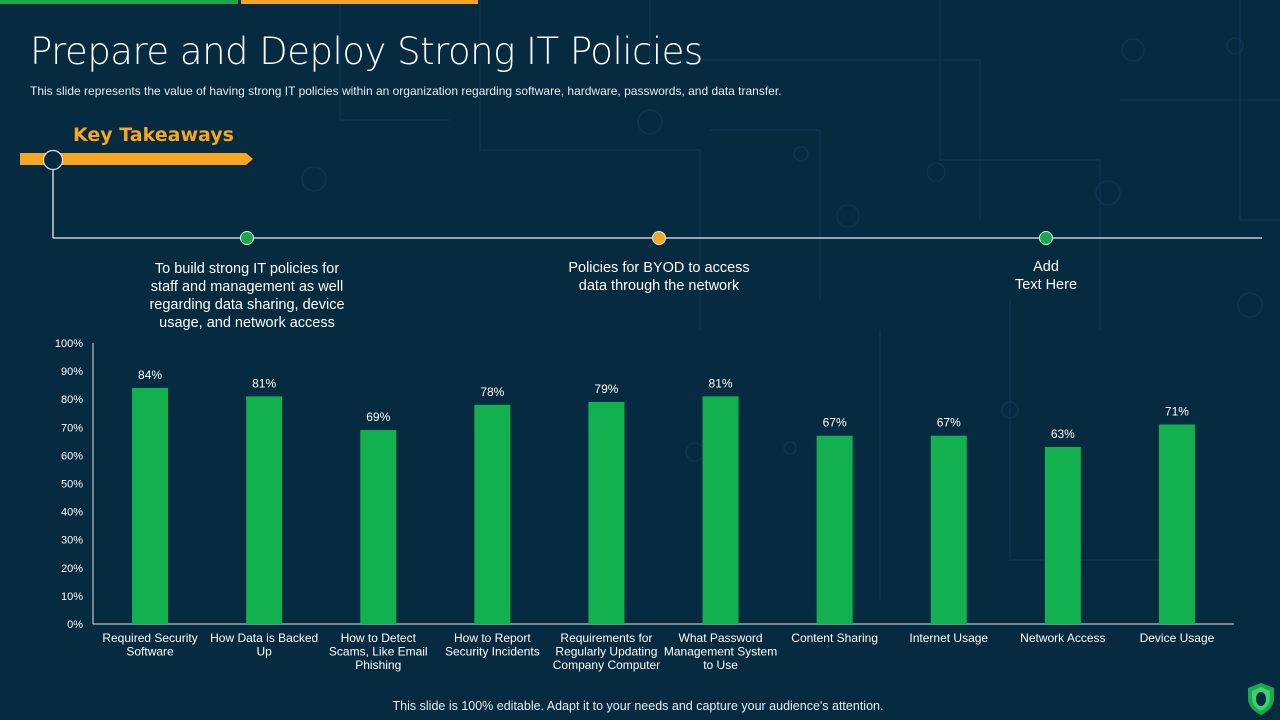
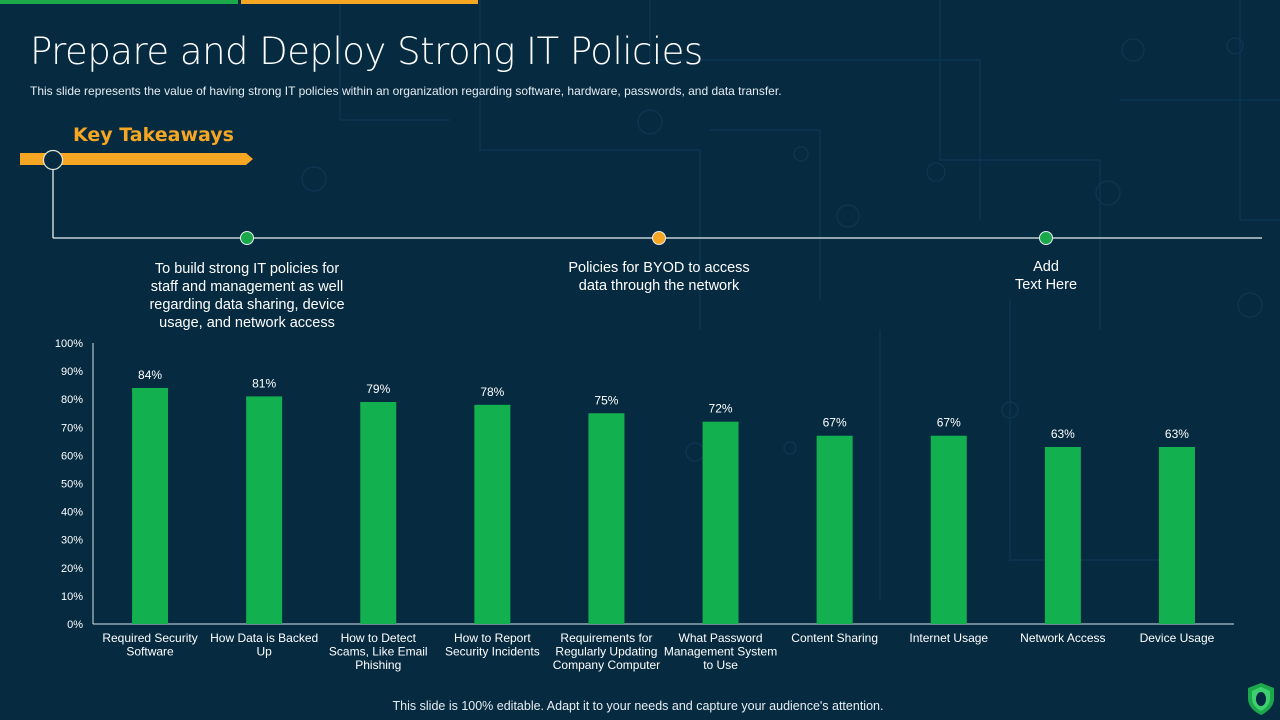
How to Detect Scams, Like Email Phishing: 69% -> 79%
Requirements for Regularly Updating Company Computer: 79% -> 75%
What Password Management System to Use: 81% -> 72%
Device Usage: 71% -> 63%
